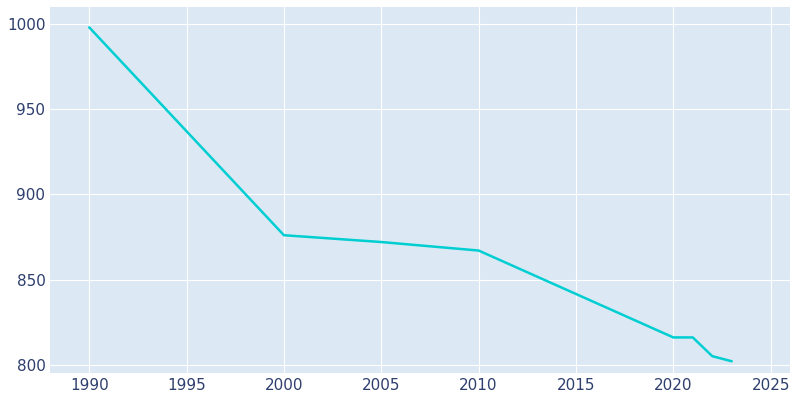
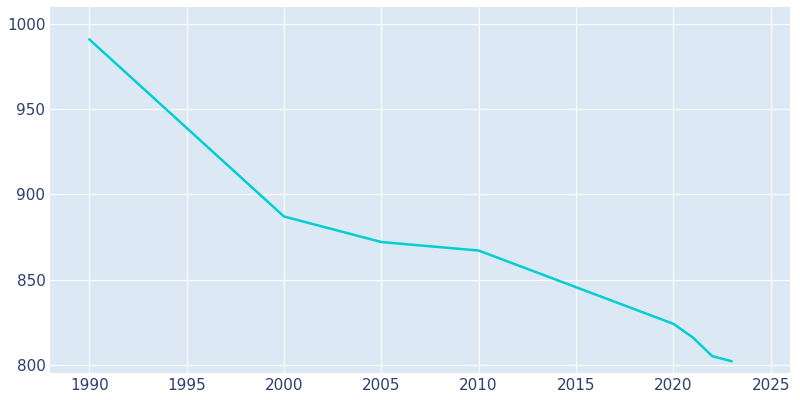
1990: 998 -> 991
2000: 876 -> 887
2020: 816 -> 824
